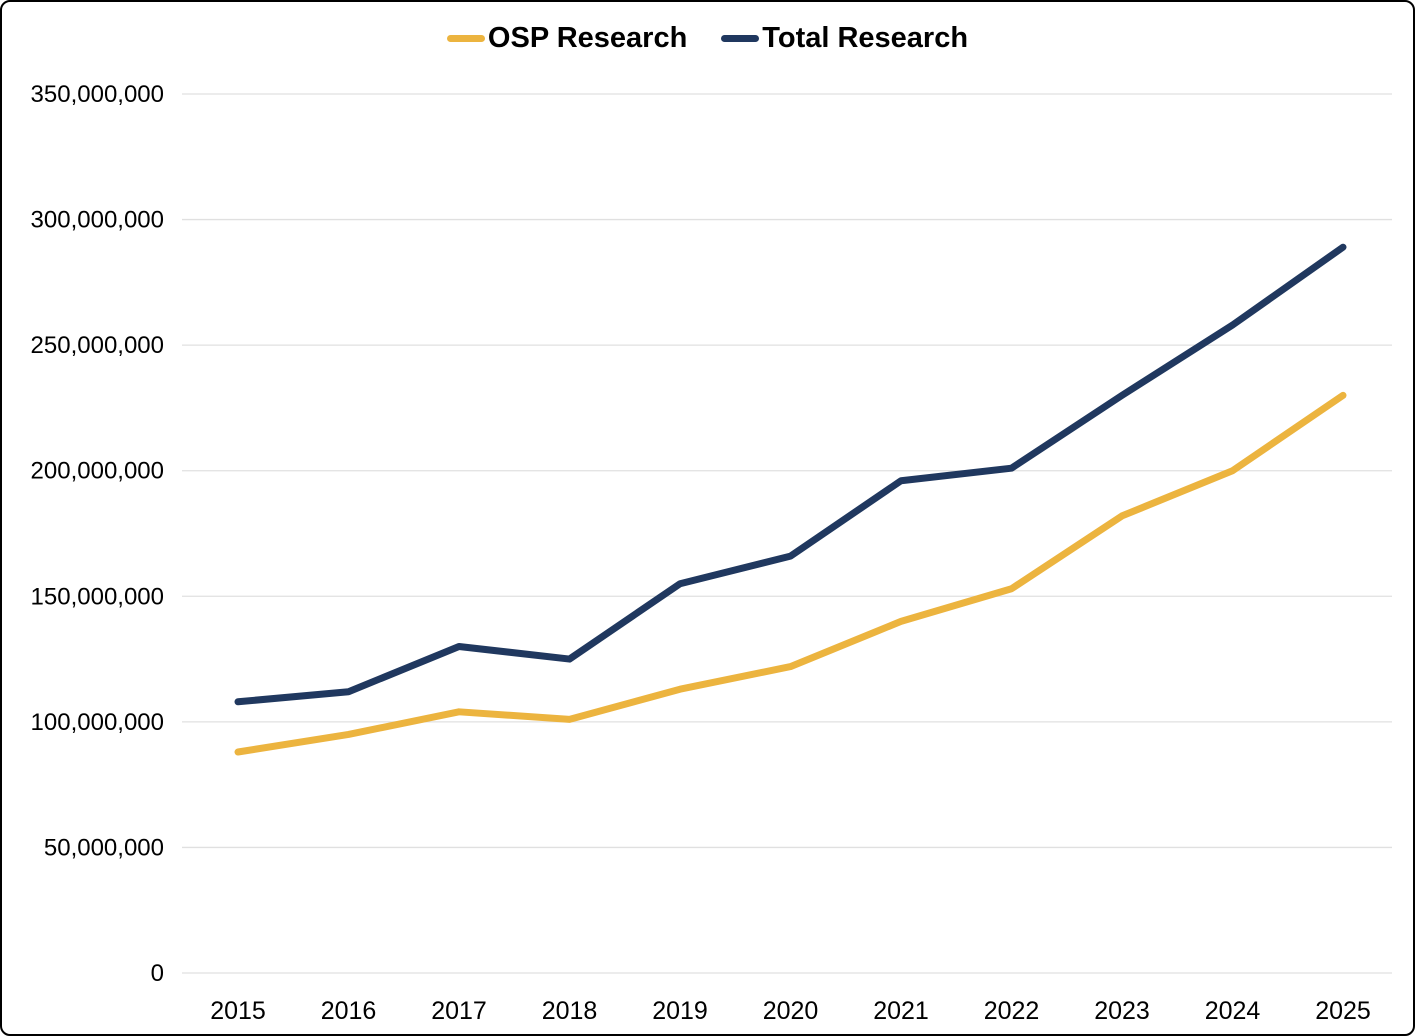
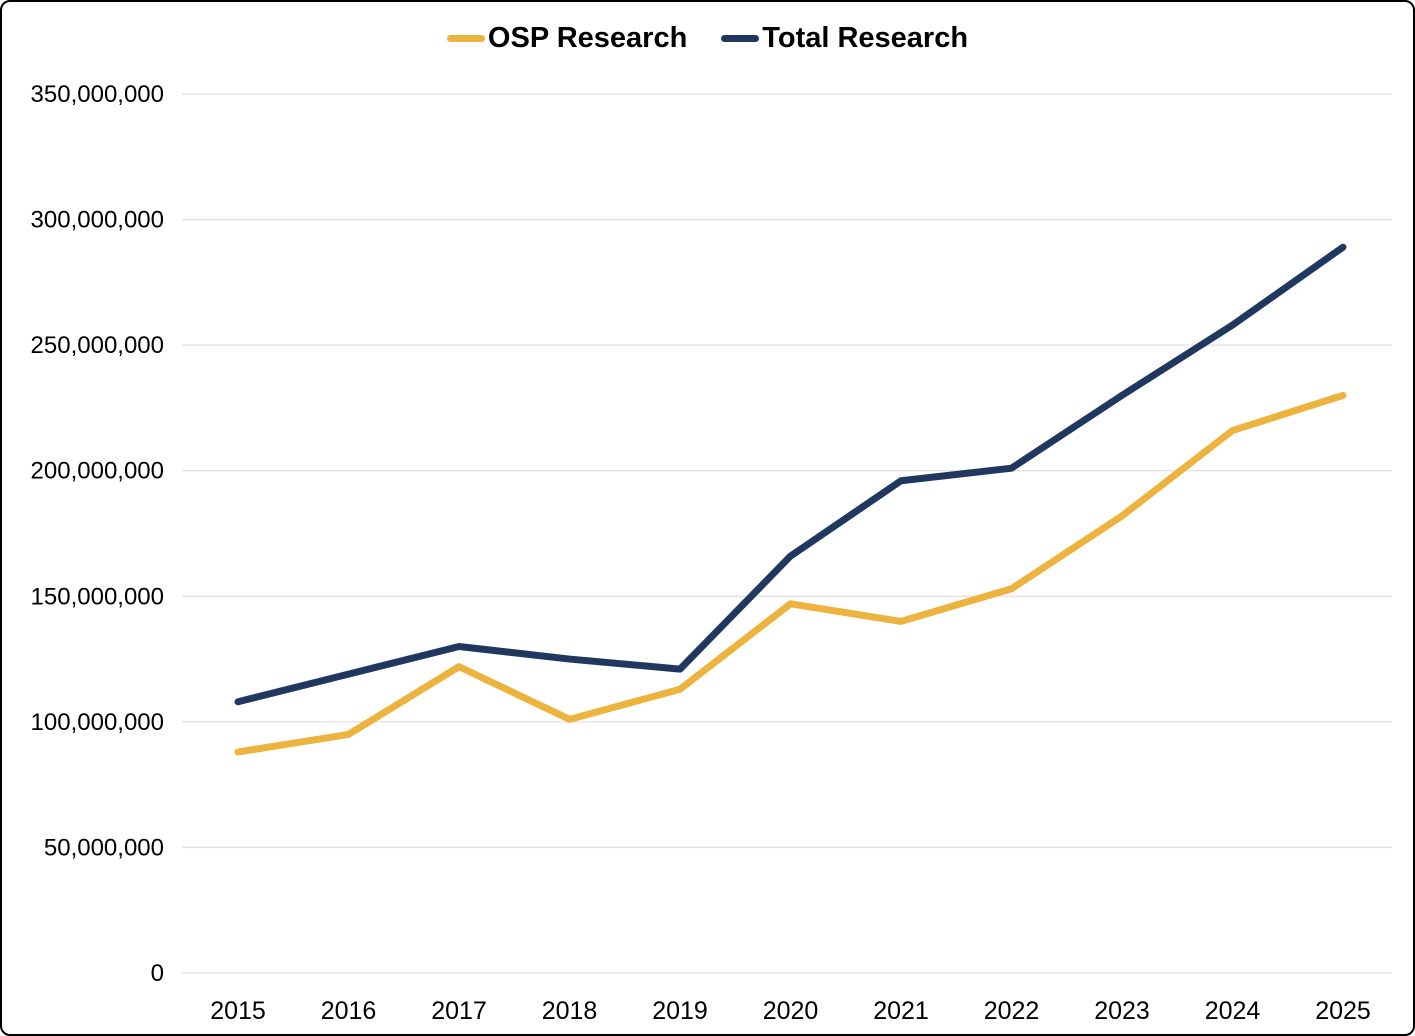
Total Research/2016: 112000000 -> 119000000
OSP Research/2017: 104000000 -> 122000000
Total Research/2019: 155000000 -> 121000000
OSP Research/2020: 122000000 -> 147000000
OSP Research/2024: 200000000 -> 216000000
